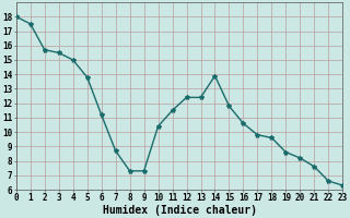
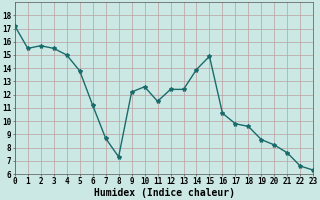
0: 18.0 -> 17.2
1: 17.5 -> 15.5
9: 7.3 -> 12.2
10: 10.4 -> 12.6
15: 11.8 -> 14.9
